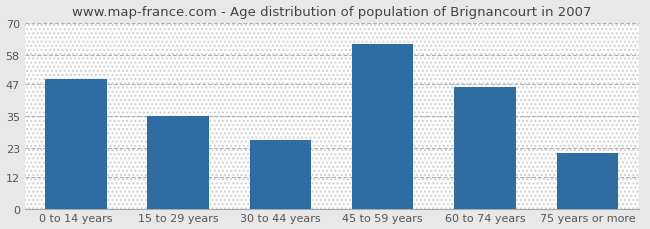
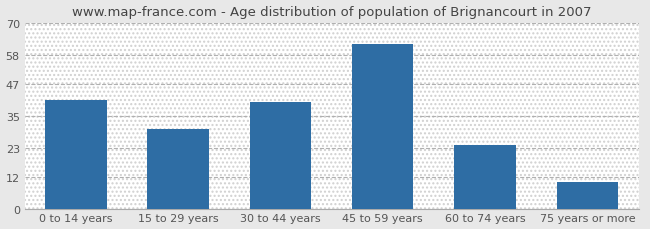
0 to 14 years: 49 -> 41
15 to 29 years: 35 -> 30
30 to 44 years: 26 -> 40
60 to 74 years: 46 -> 24
75 years or more: 21 -> 10
